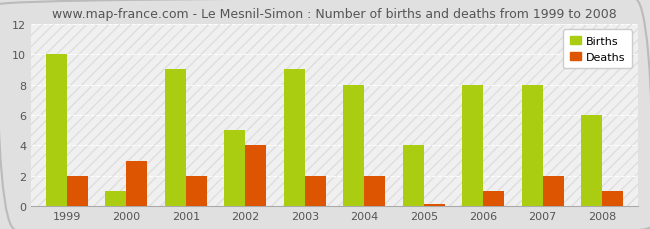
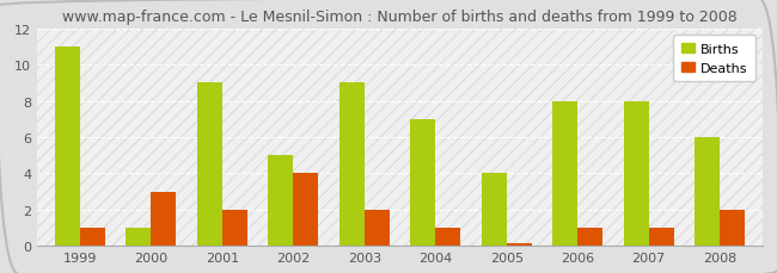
Births/1999: 10 -> 11
Deaths/1999: 2.0 -> 1.0
Births/2004: 8 -> 7
Deaths/2004: 2.0 -> 1.0
Deaths/2007: 2.0 -> 1.0
Deaths/2008: 1.0 -> 2.0
